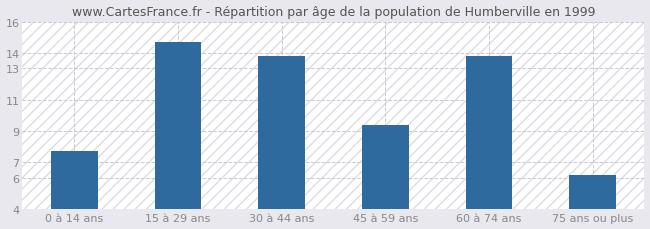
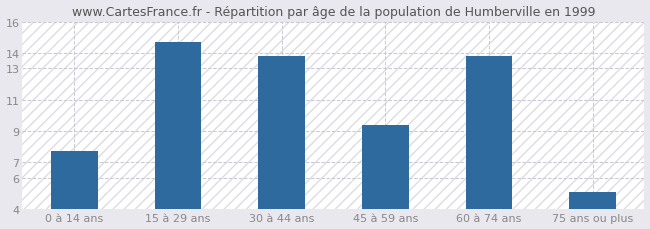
75 ans ou plus: 6.2 -> 5.1
